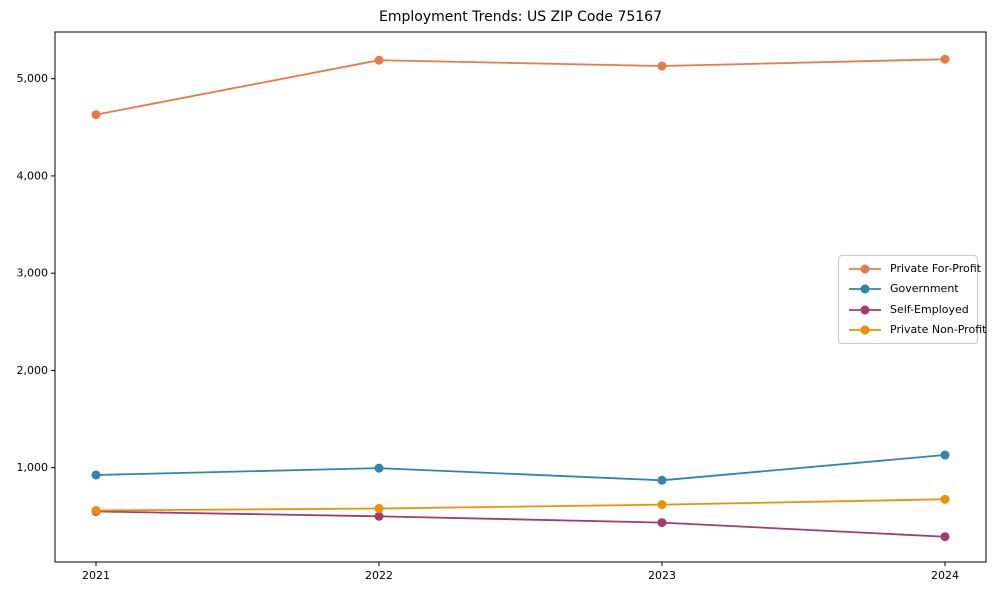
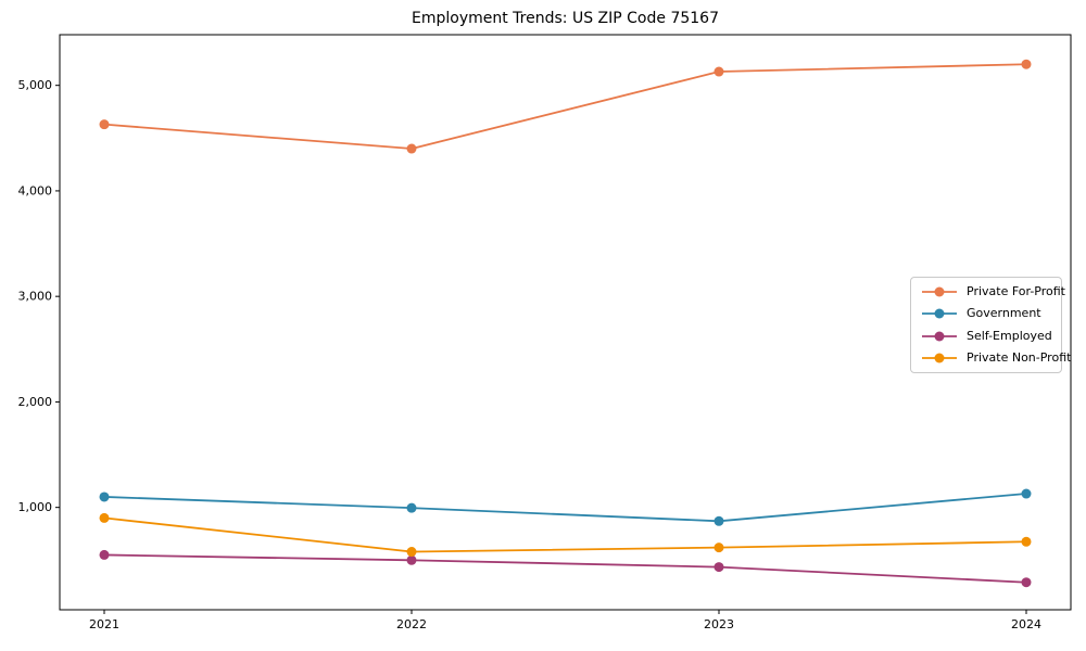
Government/2021: 900 -> 1100
Private Non-Profit/2021: 600 -> 900
Private For-Profit/2022: 5200 -> 4400
